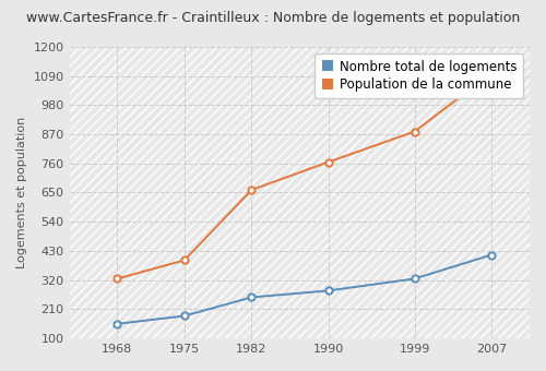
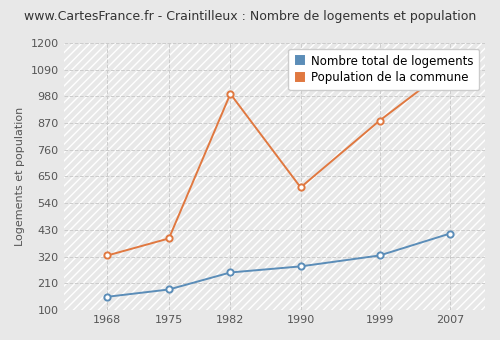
Population de la commune/1982: 660 -> 990
Population de la commune/1990: 765 -> 605
